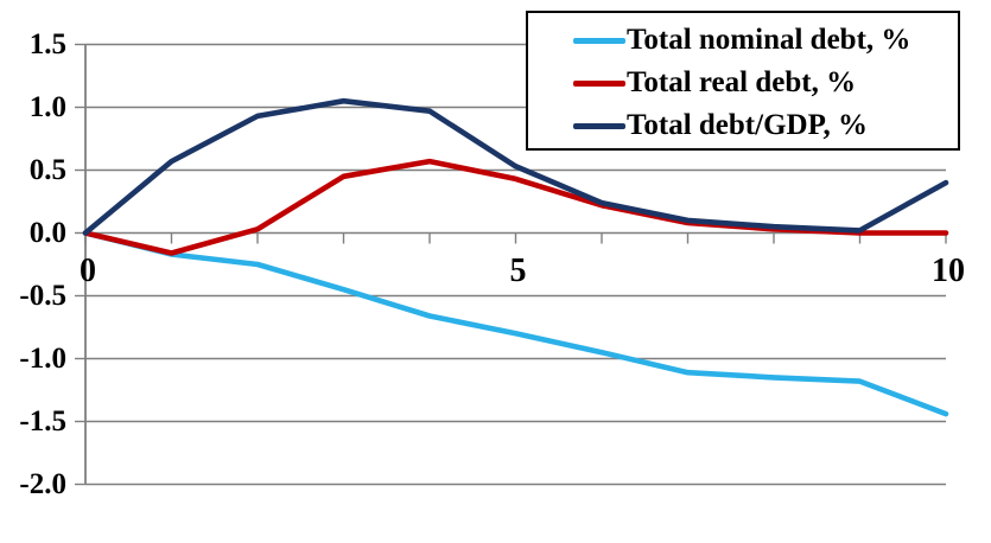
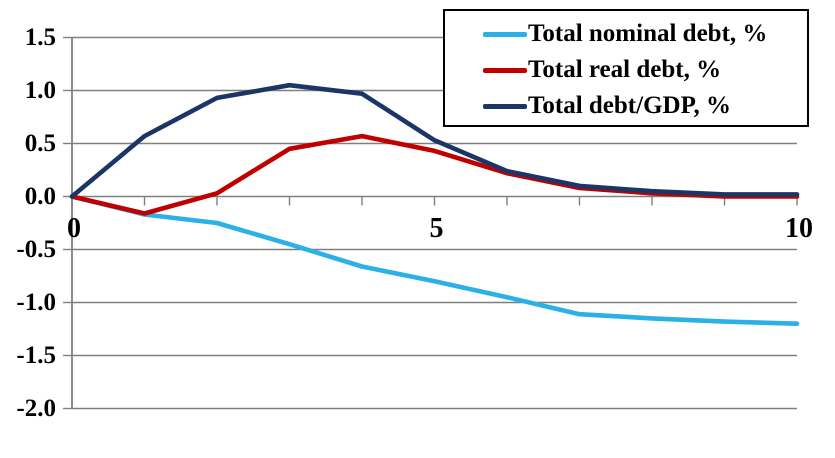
Total nominal debt, %/10: -1.44 -> -1.20
Total debt/GDP, %/10: 0.40 -> 0.02
